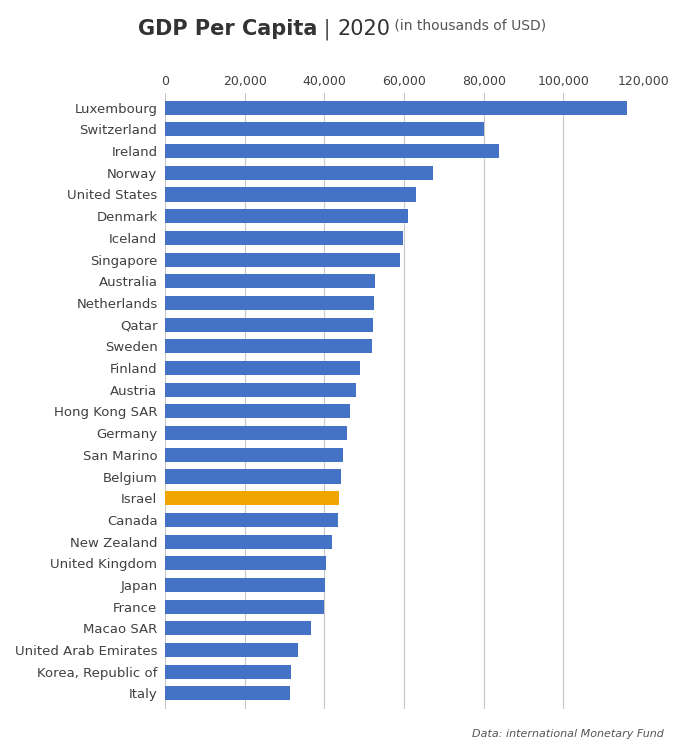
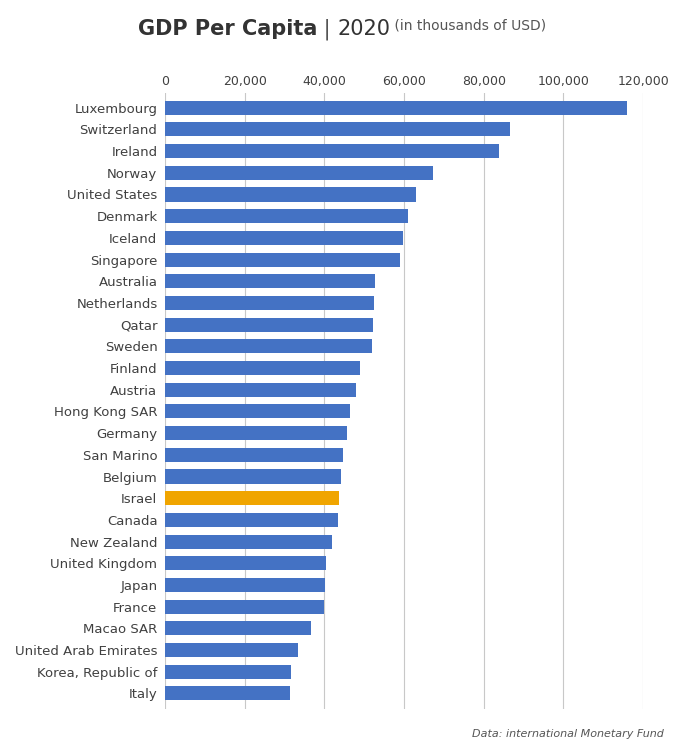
Switzerland: 80,000 -> 86,500
